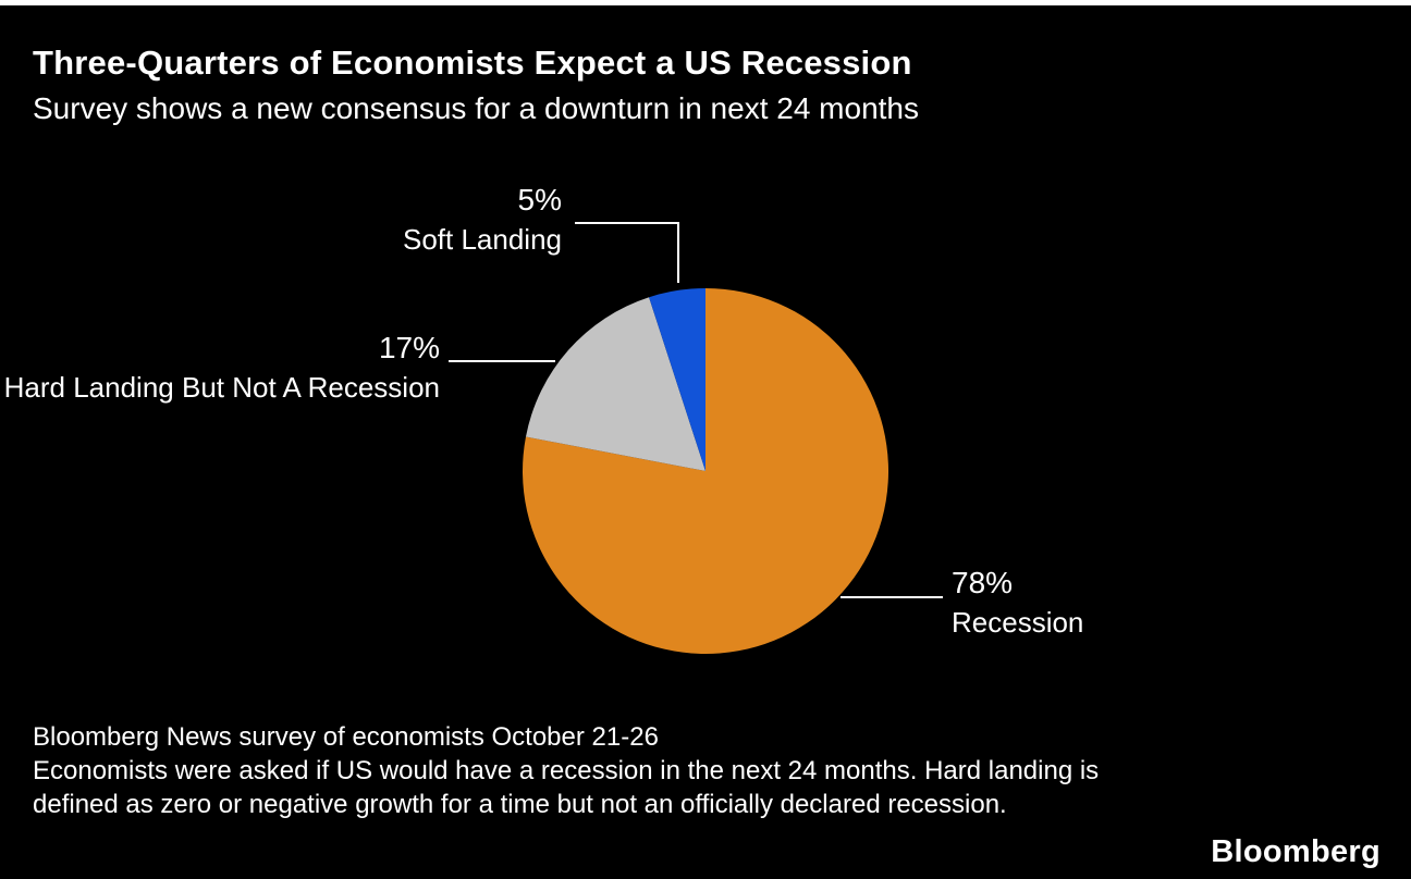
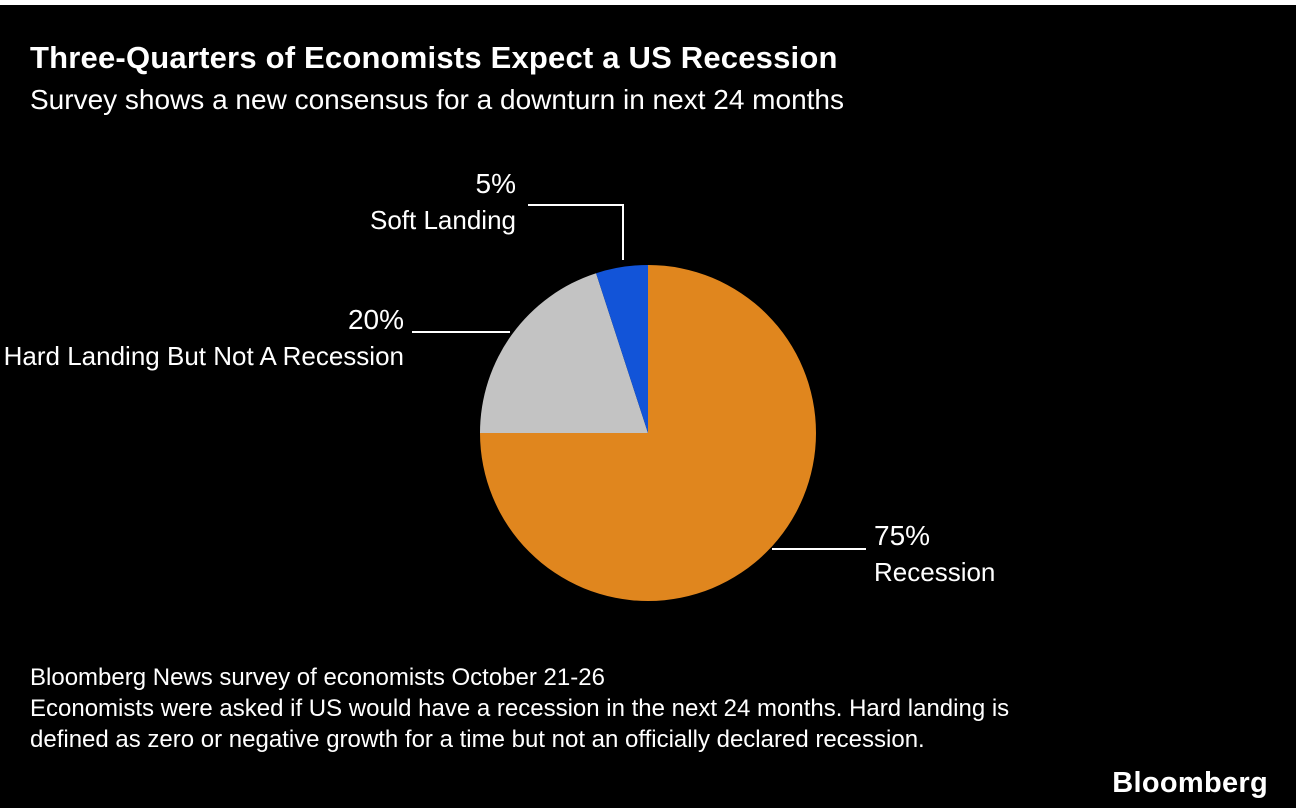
Recession: 78% -> 75%
Hard Landing But Not A Recession: 17% -> 20%
